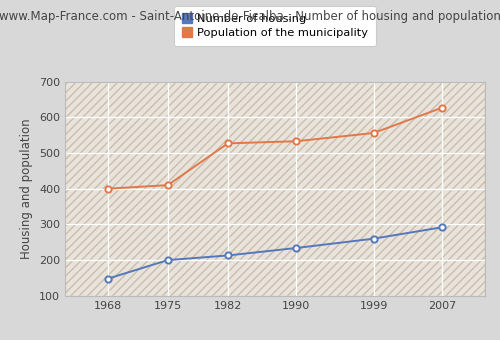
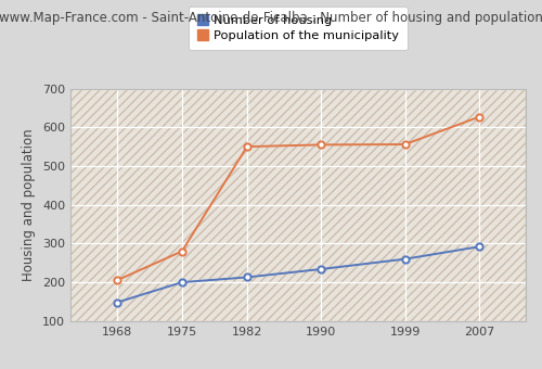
Population of the municipality/1968: 400 -> 205
Population of the municipality/1975: 410 -> 280
Population of the municipality/1982: 527 -> 550
Population of the municipality/1990: 533 -> 555
